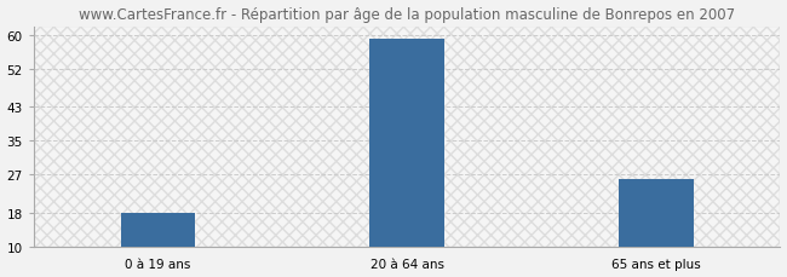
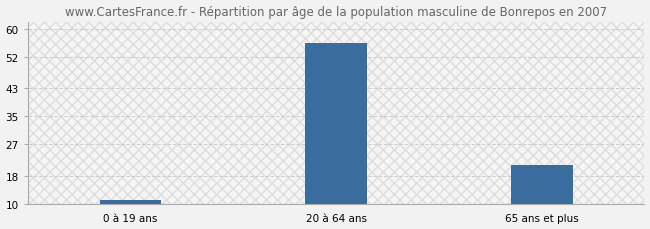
0 à 19 ans: 18 -> 11
20 à 64 ans: 59 -> 56
65 ans et plus: 26 -> 21
